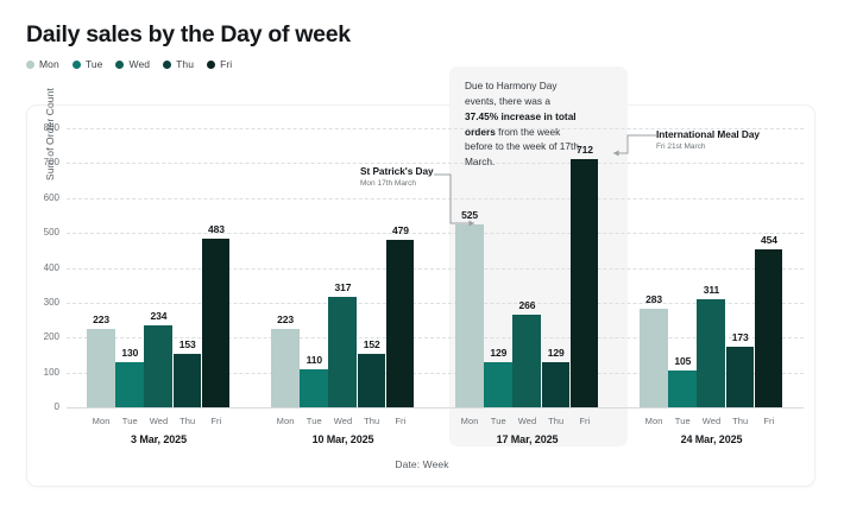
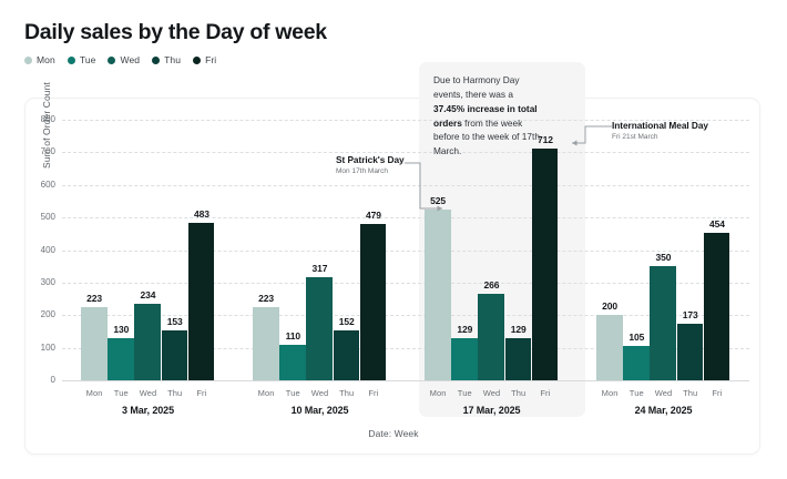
Mon/24 Mar, 2025: 283 -> 200
Wed/24 Mar, 2025: 311 -> 350
